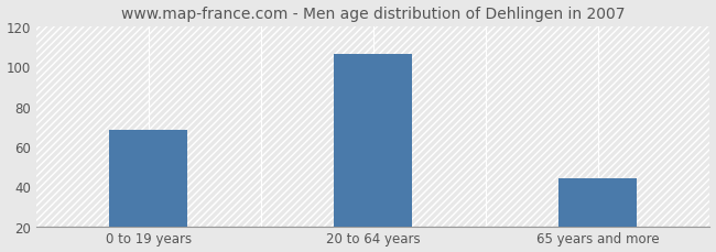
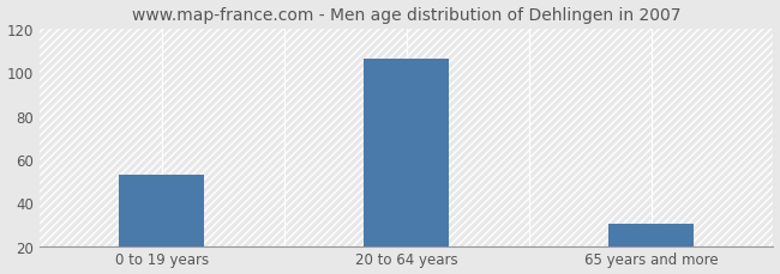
0 to 19 years: 68 -> 53
65 years and more: 44 -> 30
